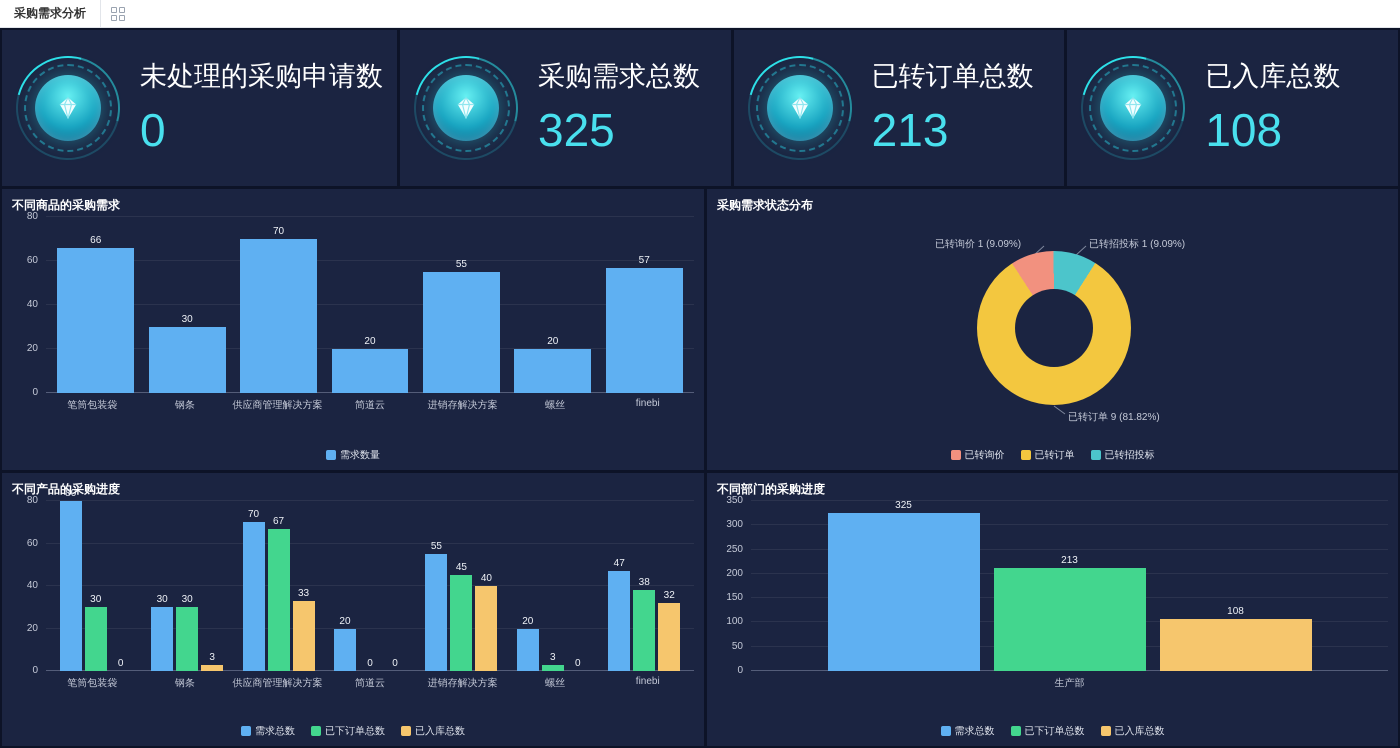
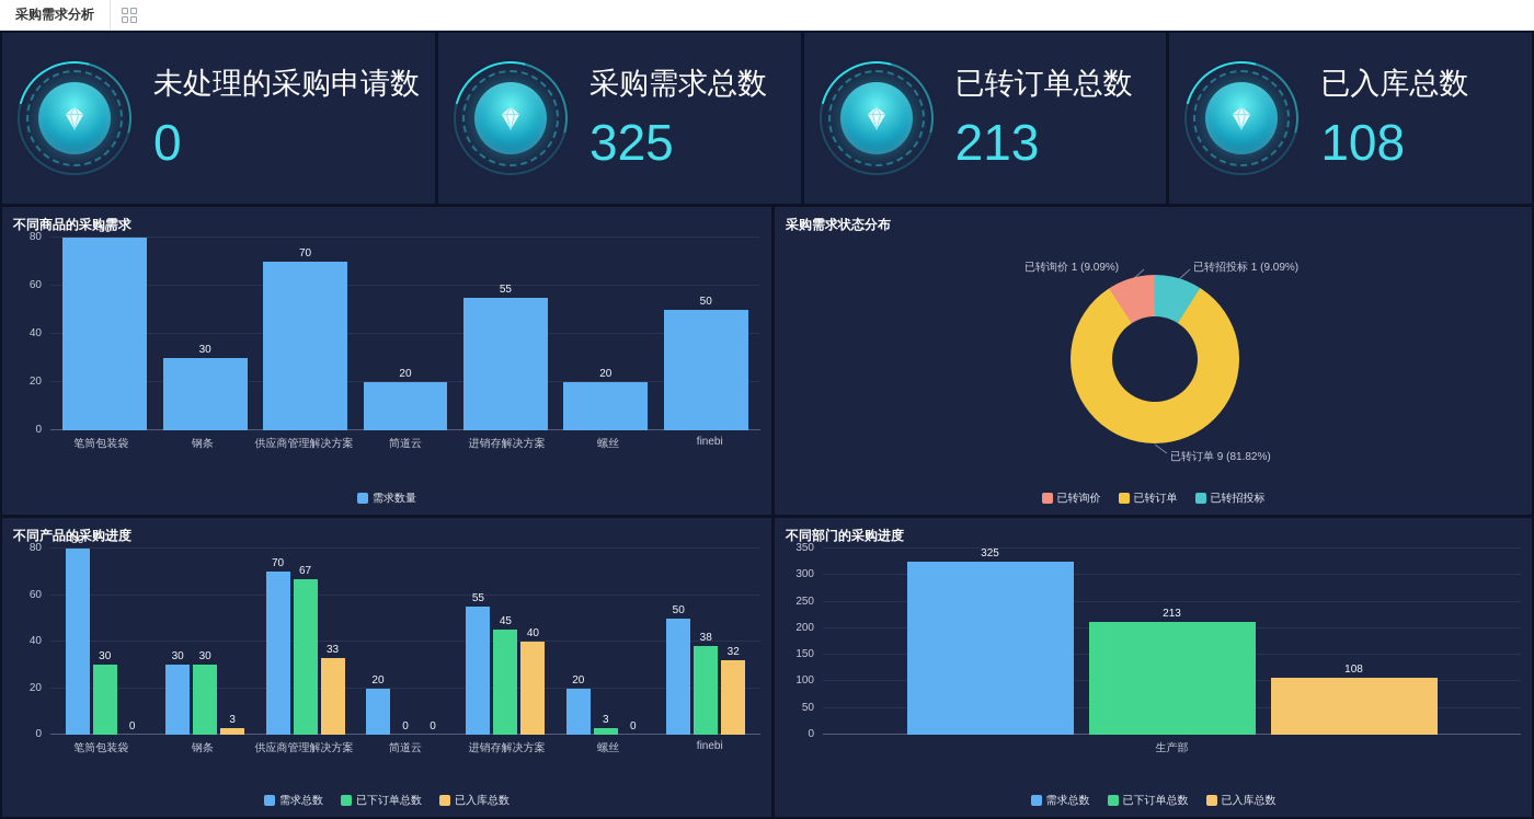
不同商品的采购需求/笔筒包装袋: 66 -> 80
不同商品的采购需求/finebi: 57 -> 50
不同产品的采购进度/需求总数/finebi: 47 -> 50
